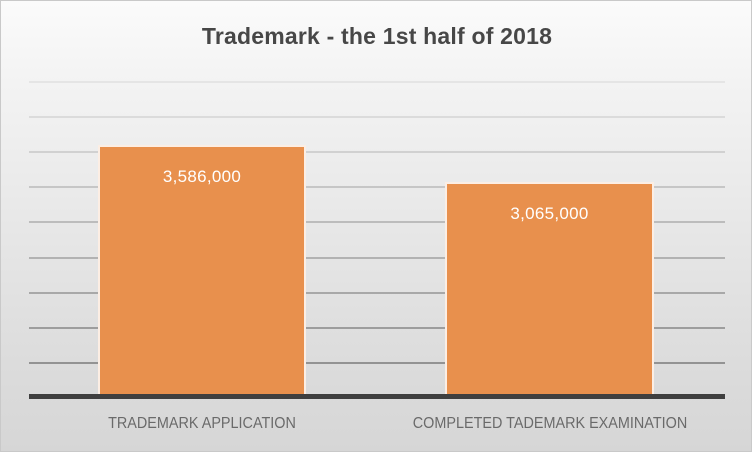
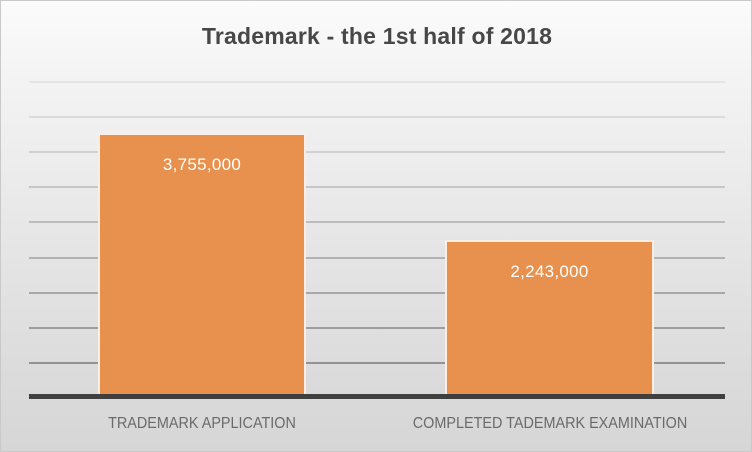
TRADEMARK APPLICATION: 3,586,000 -> 3,755,000
COMPLETED TADEMARK EXAMINATION: 3,065,000 -> 2,243,000
